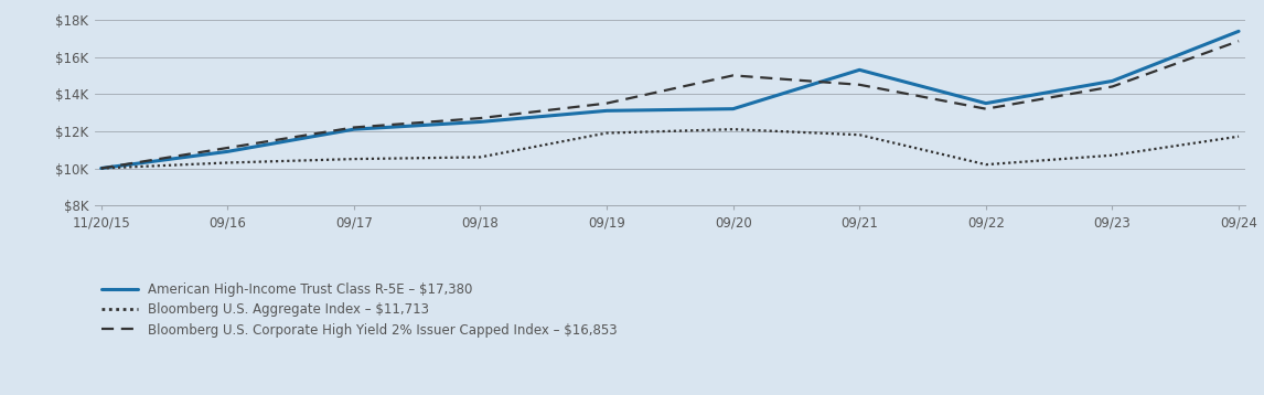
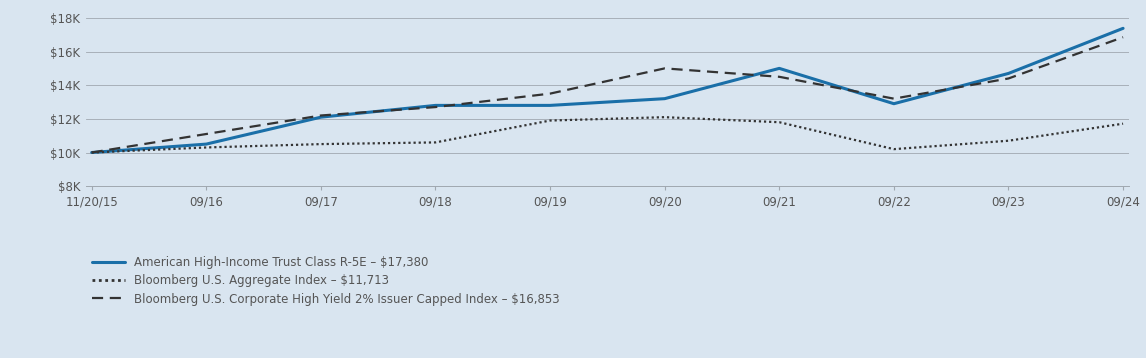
American High-Income Trust Class R-5E – $17,380/09/16: $10.9K -> $10.5K
American High-Income Trust Class R-5E – $17,380/09/18: $12.5K -> $12.8K
American High-Income Trust Class R-5E – $17,380/09/19: $13.1K -> $12.8K
American High-Income Trust Class R-5E – $17,380/09/21: $15.3K -> $15.0K
American High-Income Trust Class R-5E – $17,380/09/22: $13.5K -> $12.9K
